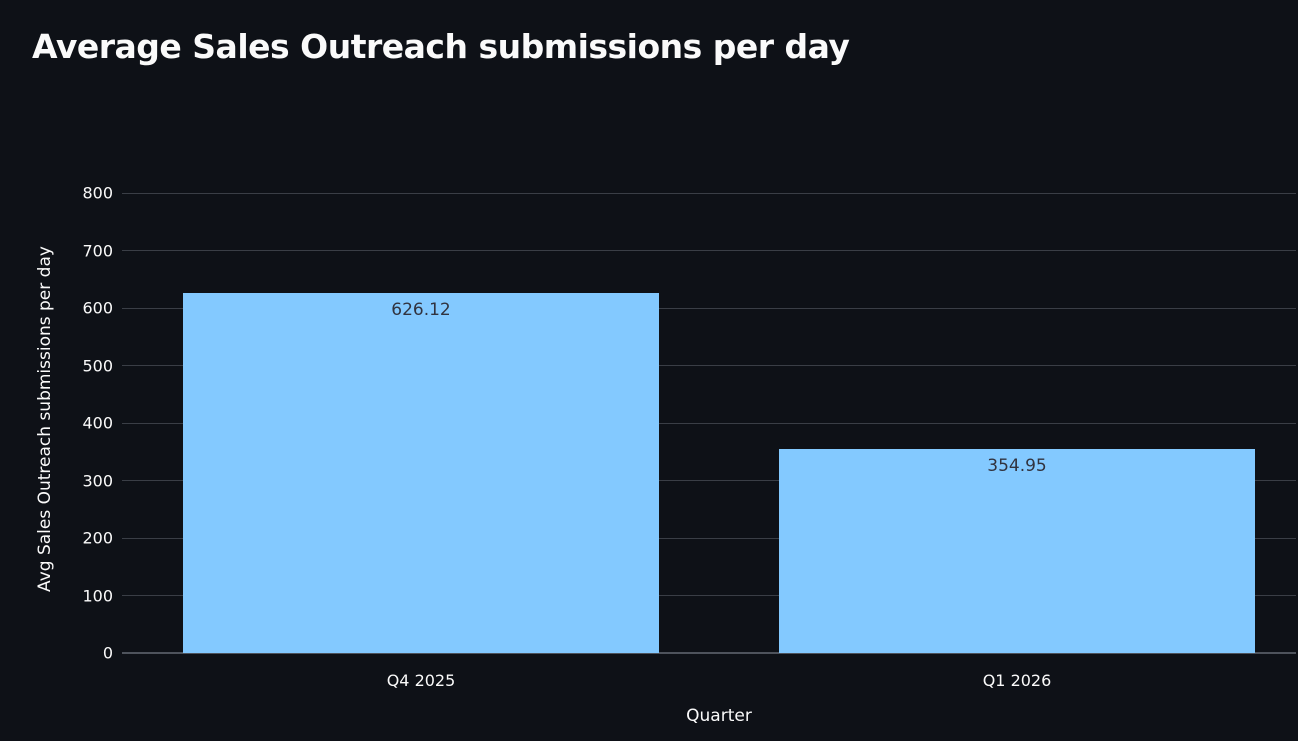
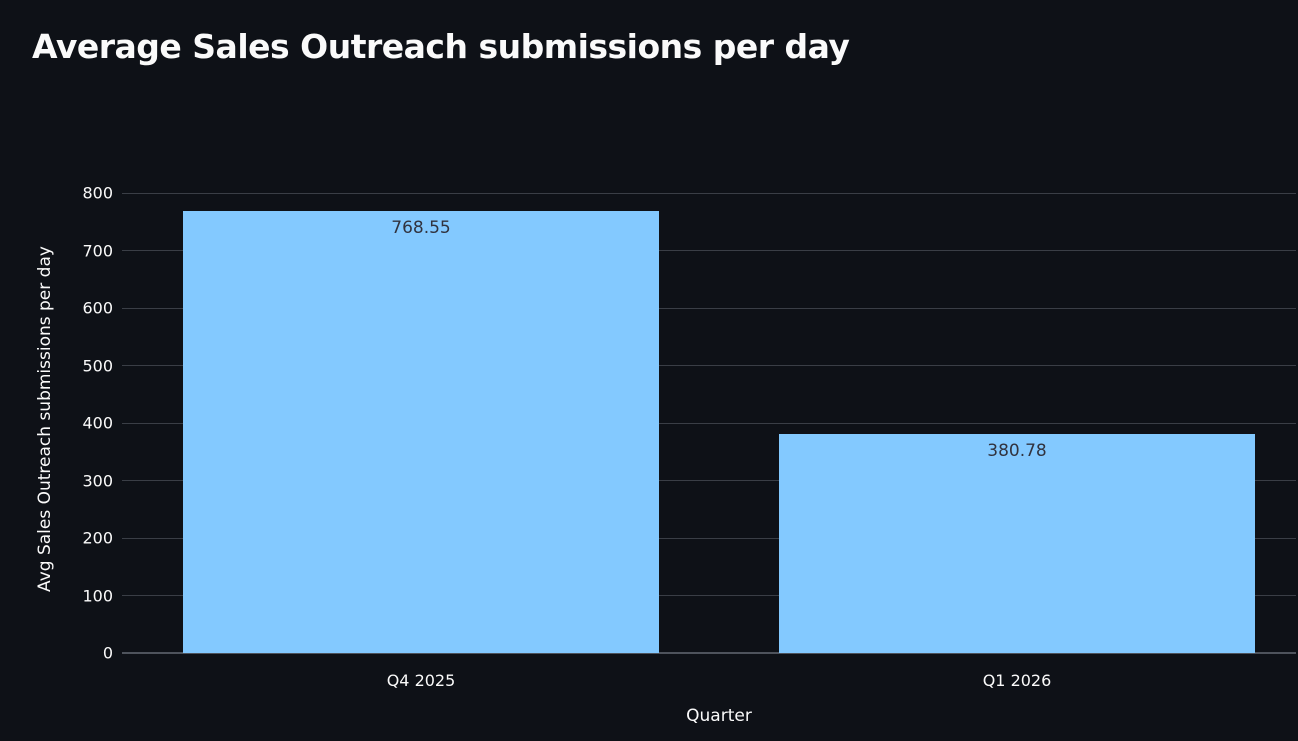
Q4 2025: 626.12 -> 768.55
Q1 2026: 354.95 -> 380.78
